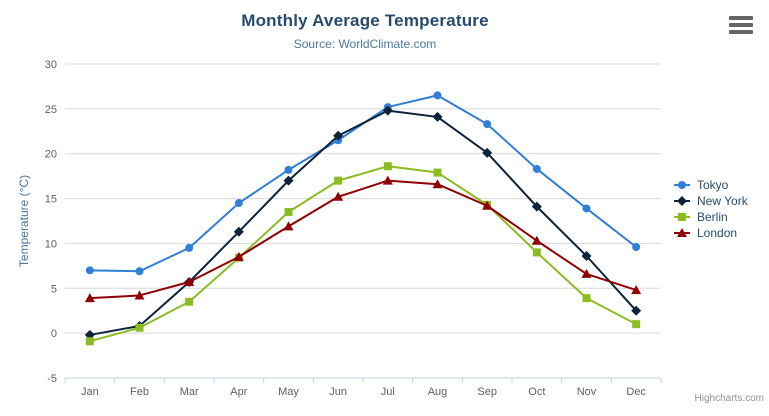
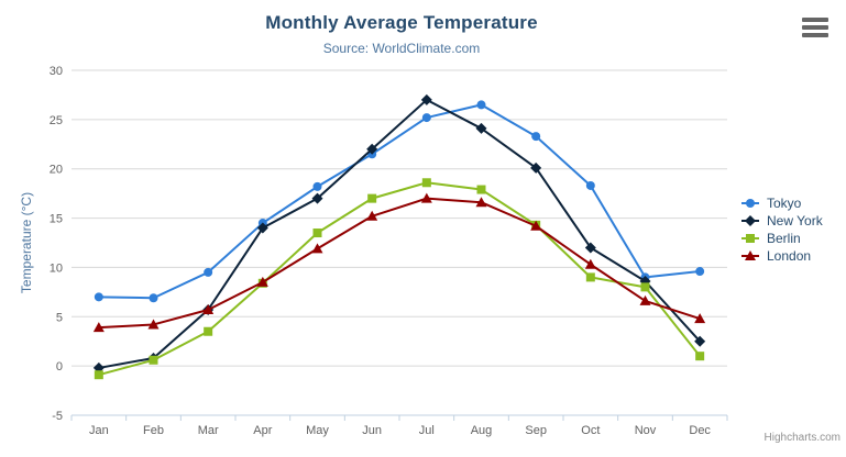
New York/Apr: 11 -> 14
New York/Jul: 25 -> 27
New York/Oct: 14 -> 12
Tokyo/Nov: 14 -> 9
Berlin/Nov: 4 -> 8
